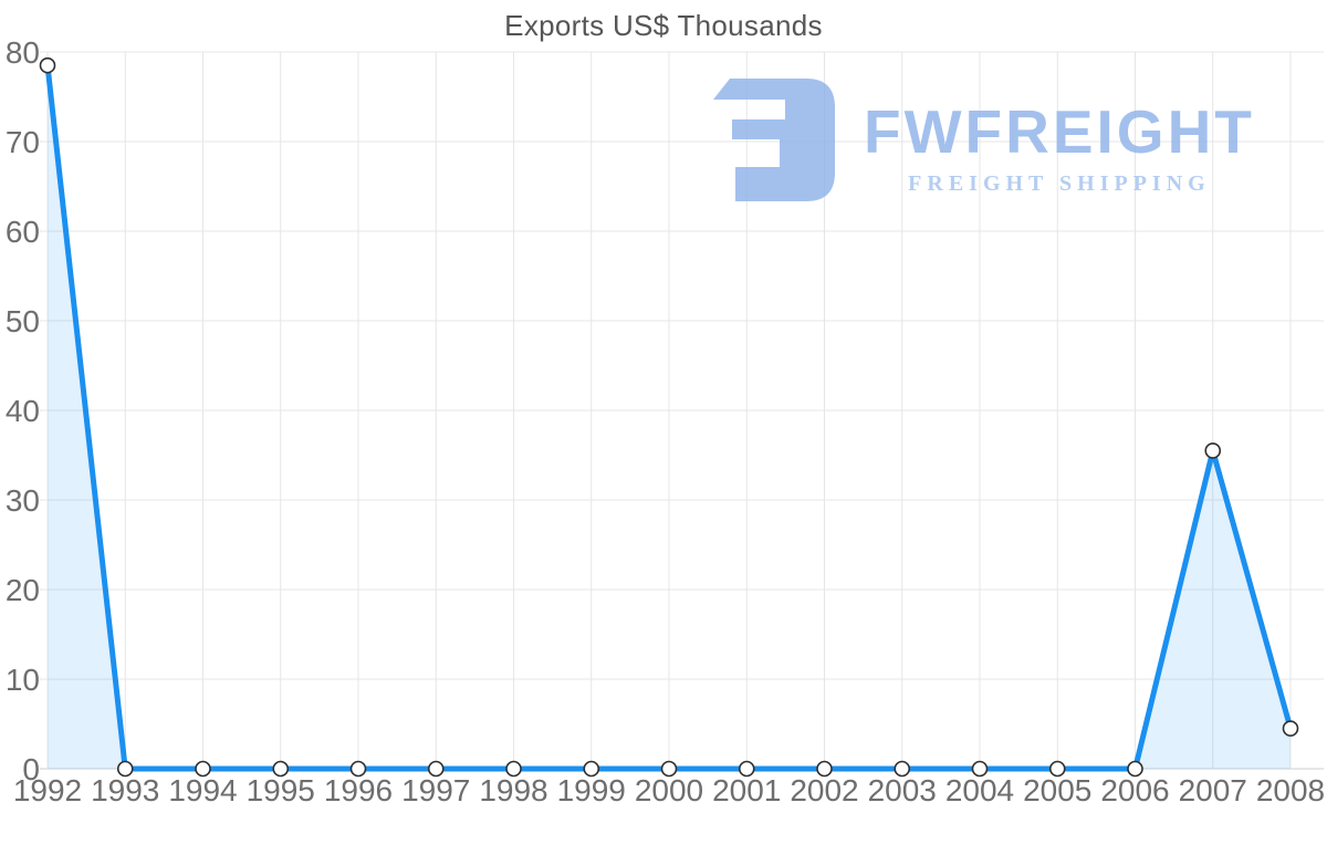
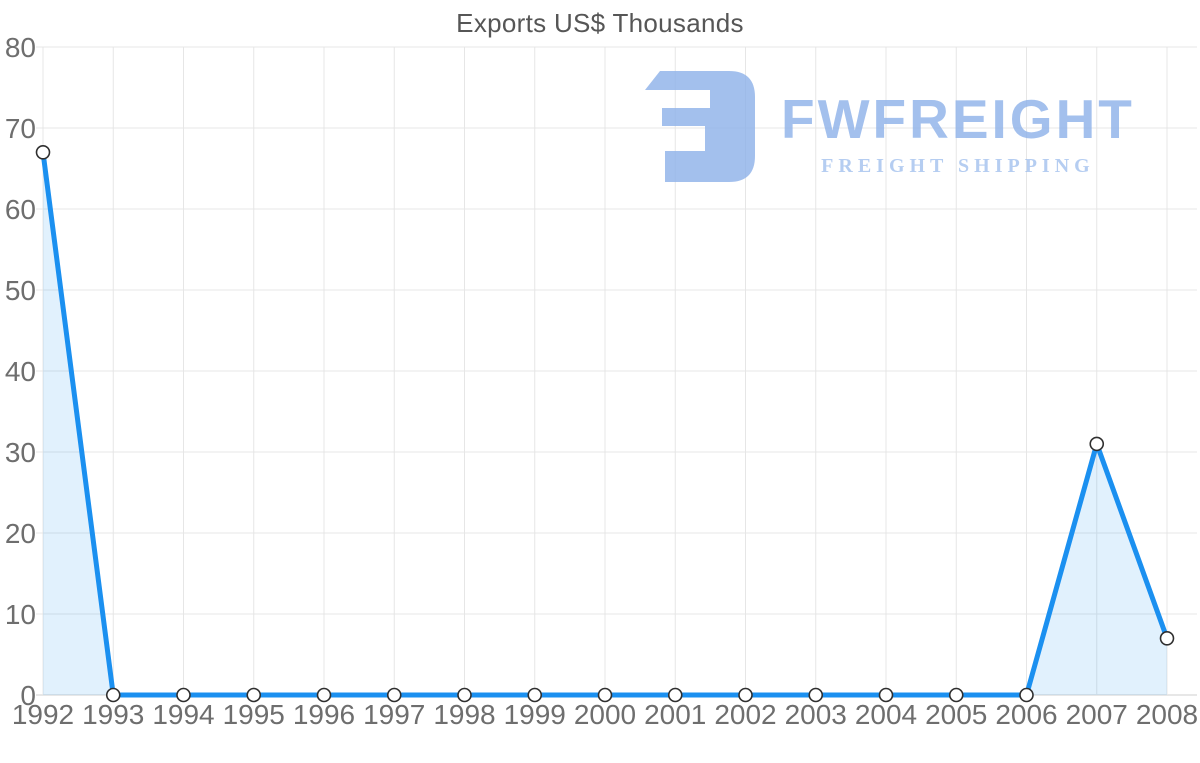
1992: 78 -> 67
2007: 36 -> 31
2008: 4 -> 7
